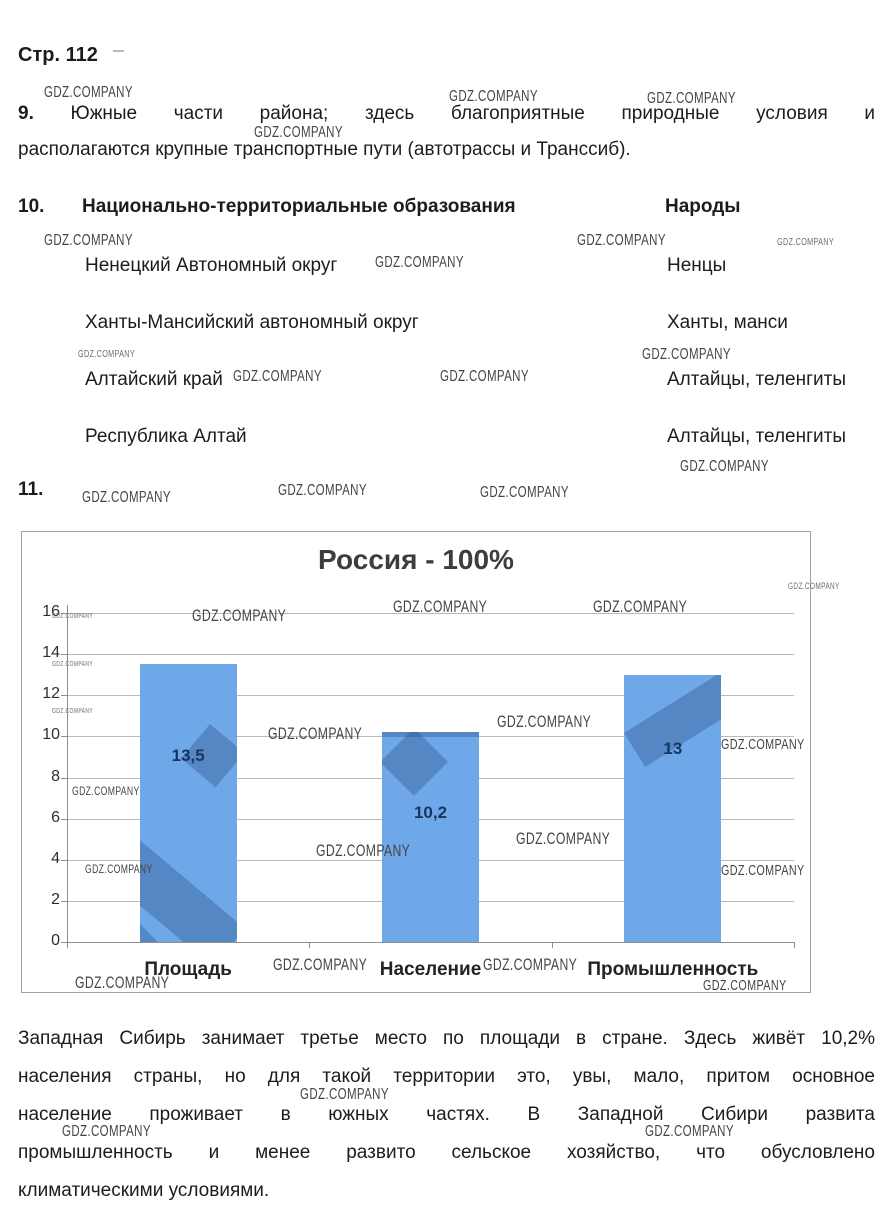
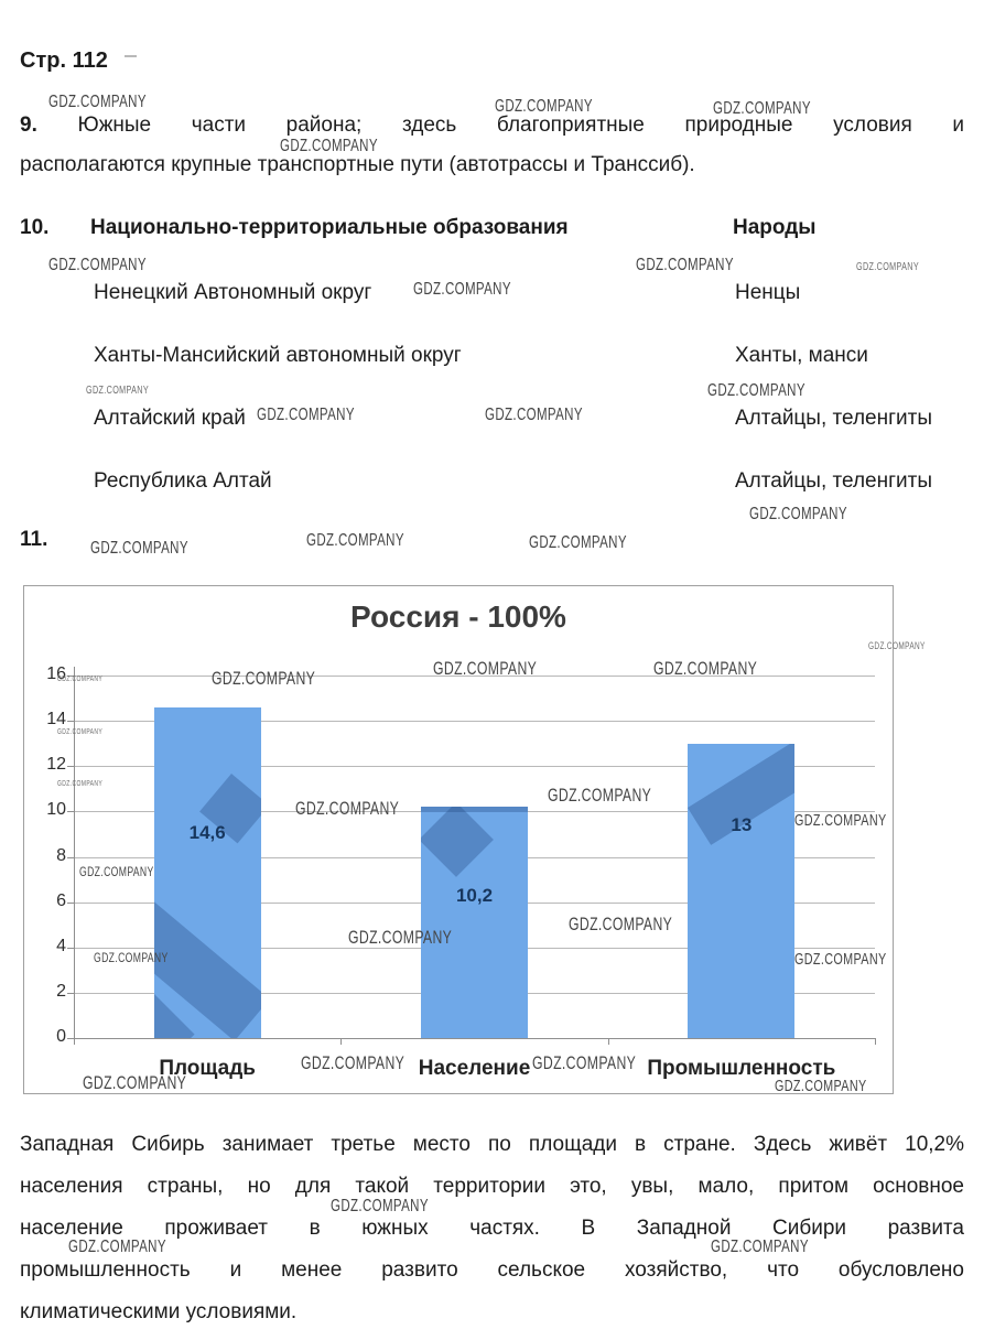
Площадь: 13,5 -> 14,6
